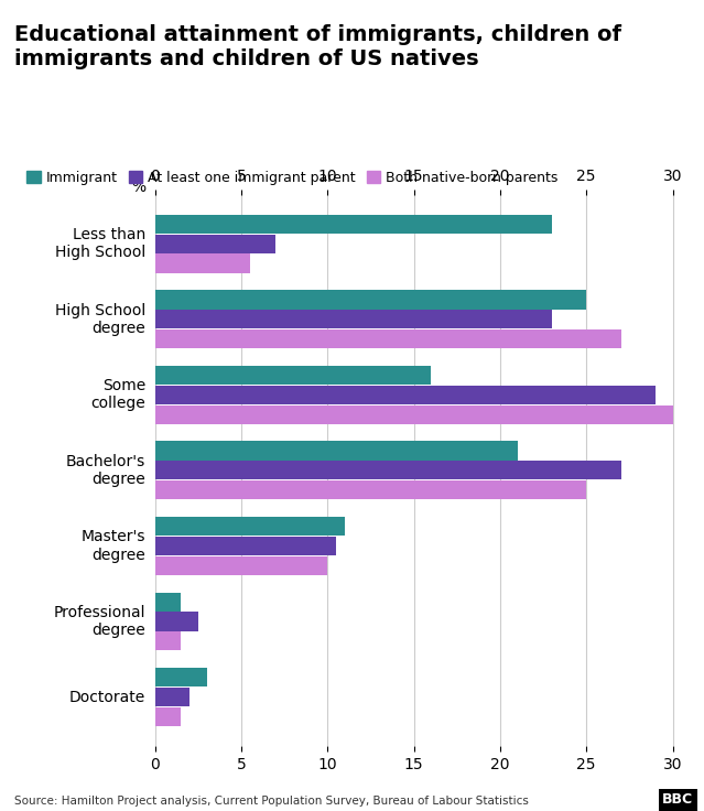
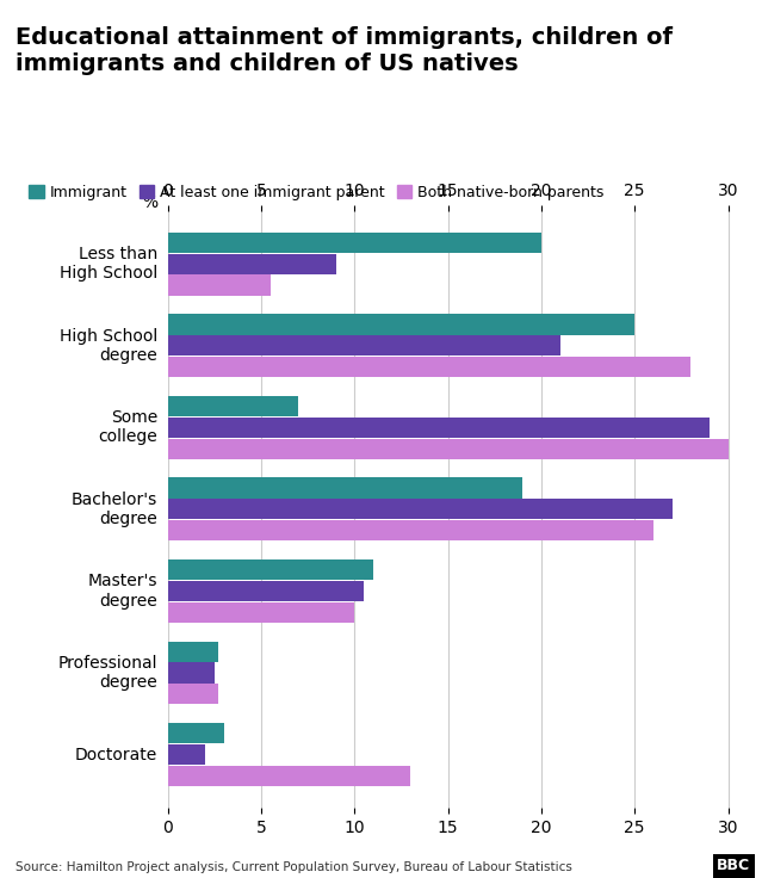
Immigrant/Less than High School: 23.0 -> 20.0
At least one immigrant parent/Less than High School: 7.0 -> 9.0
At least one immigrant parent/High School degree: 23.0 -> 21.0
Both native-born parents/High School degree: 27.0 -> 28.0
Immigrant/Some college: 16.0 -> 7.0
Immigrant/Bachelor's degree: 21.0 -> 19.0
Both native-born parents/Bachelor's degree: 25.0 -> 26.0
Immigrant/Professional degree: 1.5 -> 2.7
Both native-born parents/Professional degree: 1.5 -> 2.7
Both native-born parents/Doctorate: 1.5 -> 13.0
